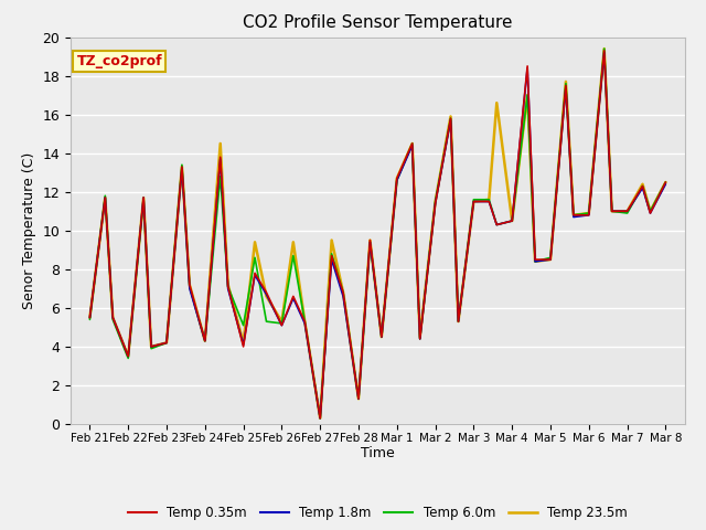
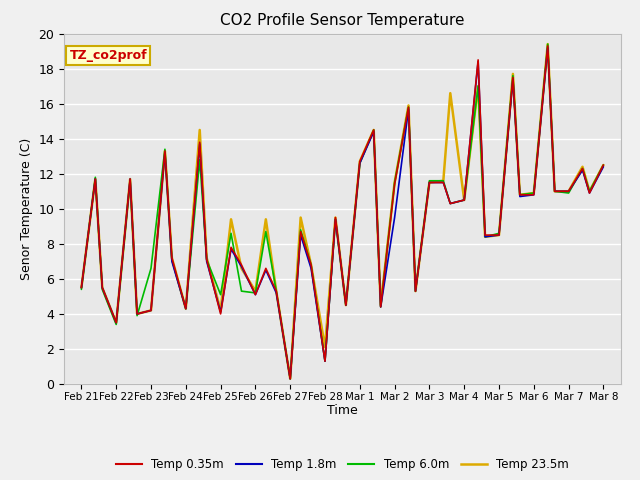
Temp 6.0m/Feb 23: 4.2 -> 6.6
Temp 23.5m/Feb 28: 1.3 -> 2.1
Temp 1.8m/Mar 2: 11.4 -> 9.5
